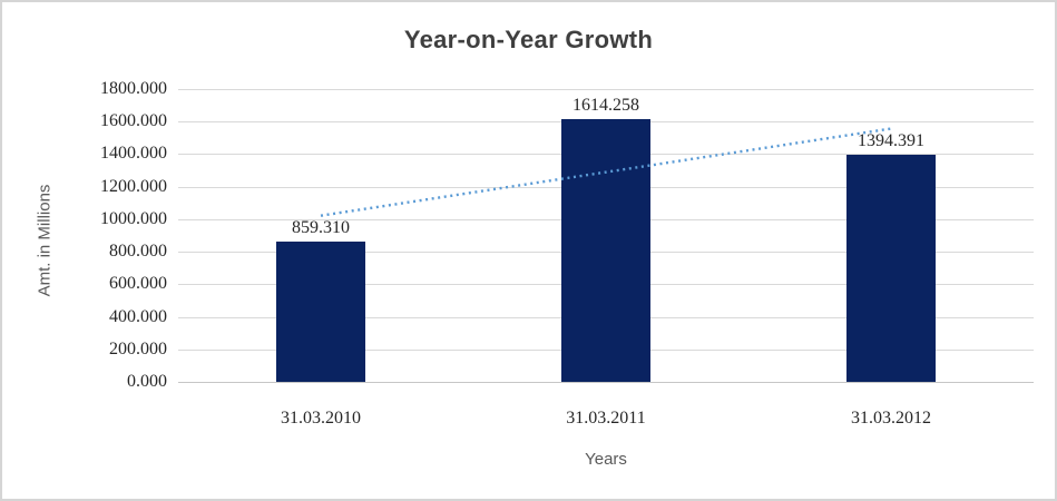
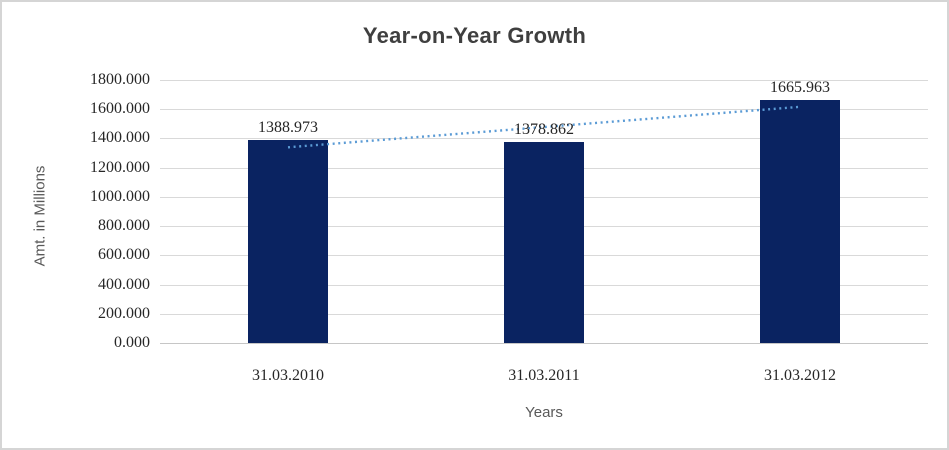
31.03.2010: 859.310 -> 1388.973
31.03.2011: 1614.258 -> 1378.862
31.03.2012: 1394.391 -> 1665.963
